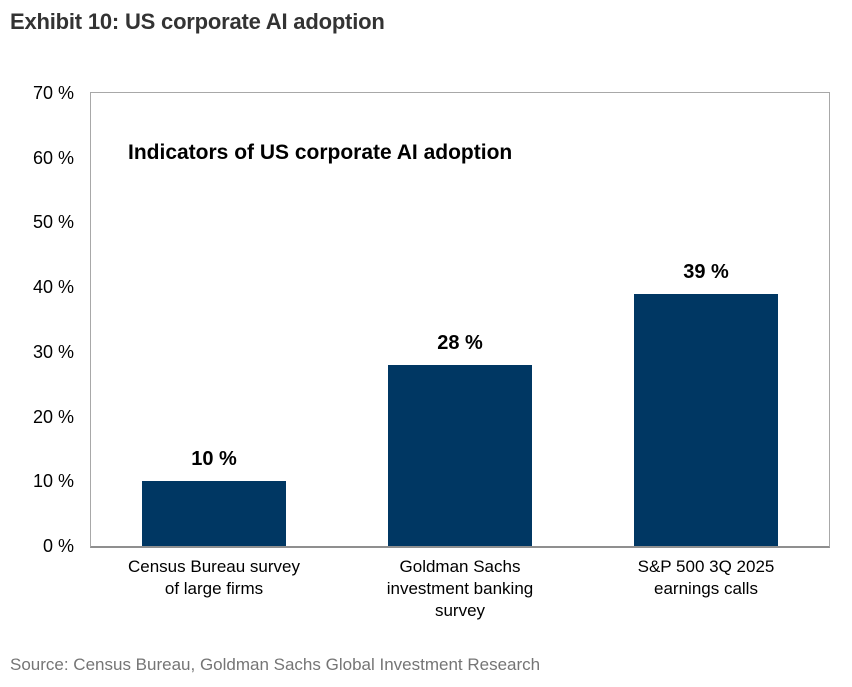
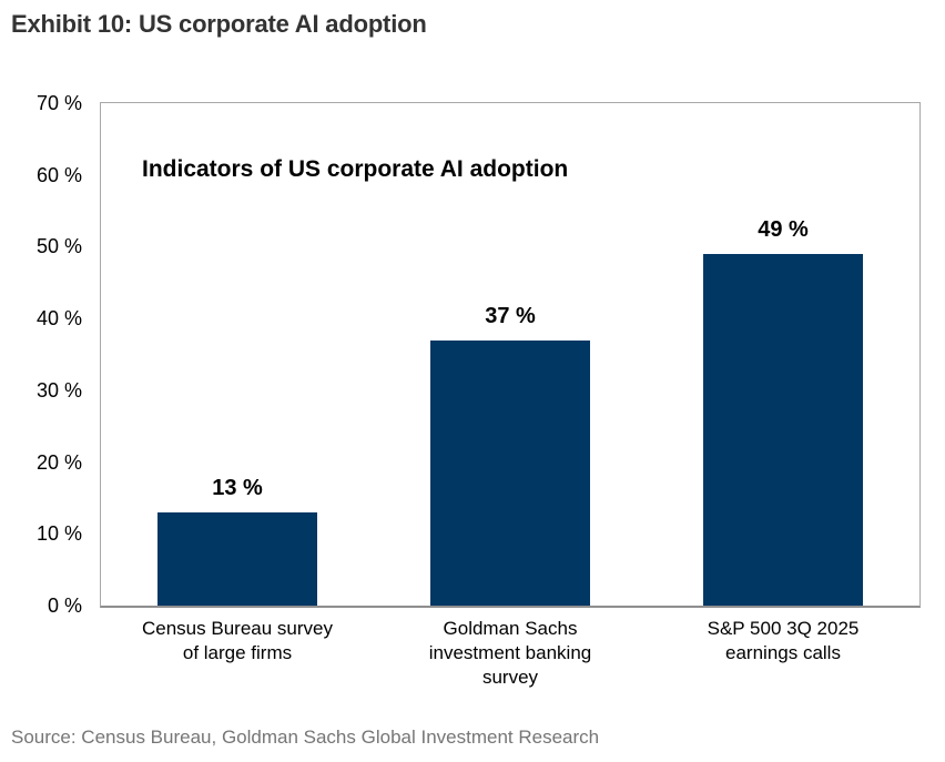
Census Bureau survey of large firms: 10 -> 13
Goldman Sachs investment banking survey: 28 -> 37
S&P 500 3Q 2025 earnings calls: 39 -> 49
